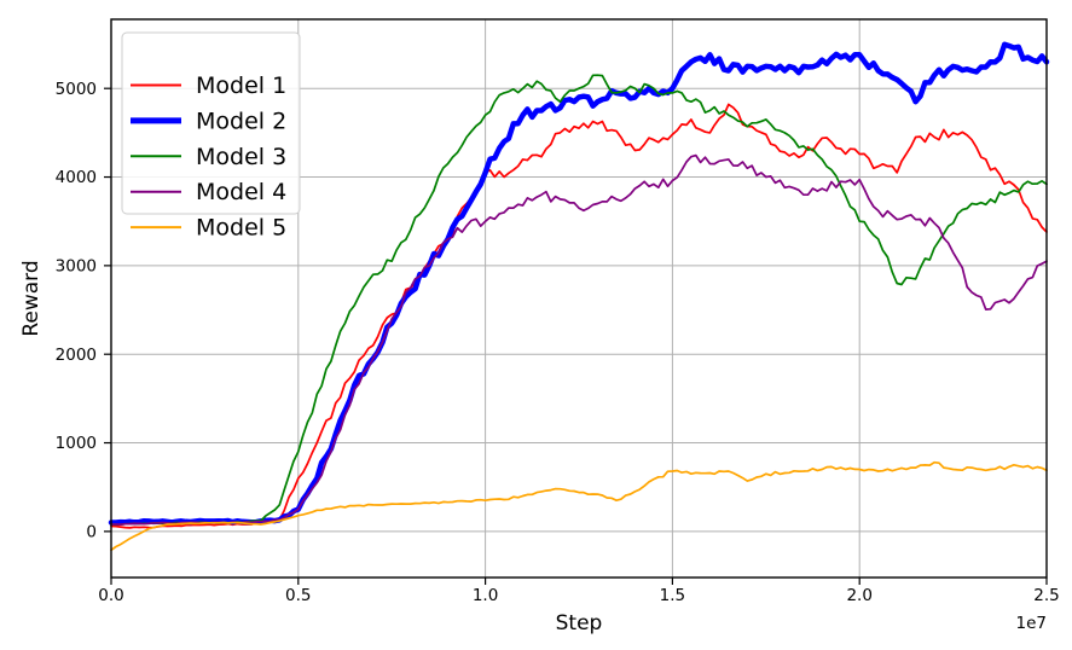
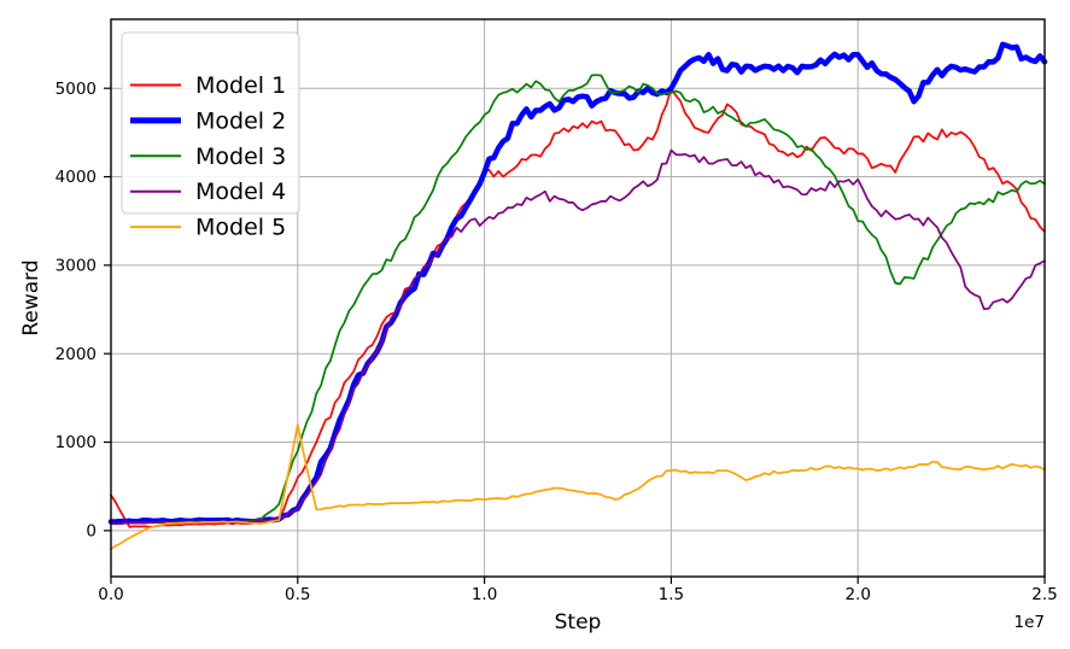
Model 1/0: 100 -> 400
Model 5/0.5: 200 -> 1200
Model 1/1.5: 4500 -> 5000
Model 4/1.5: 4000 -> 4300
